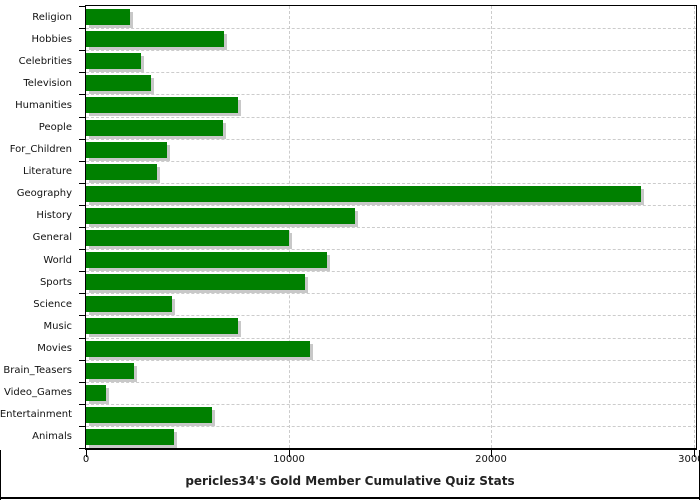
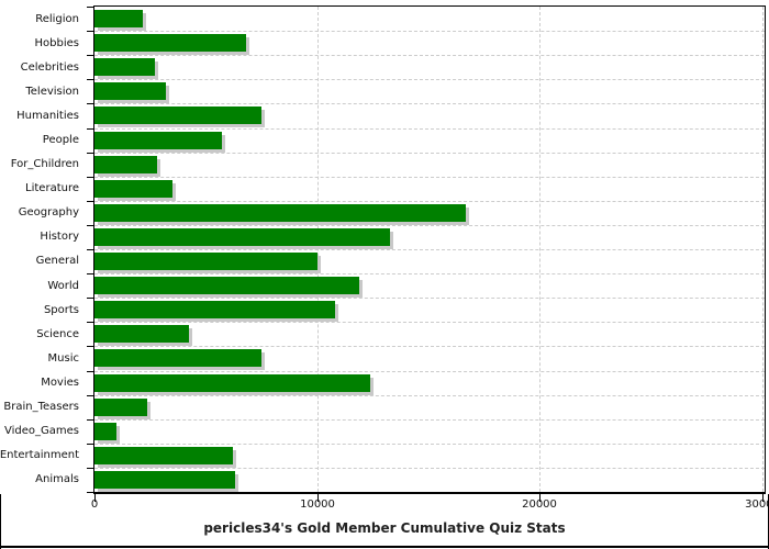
People: 6800 -> 5700
For_Children: 4000 -> 2800
Geography: 27400 -> 16700
Movies: 11000 -> 12400
Animals: 4300 -> 6300
